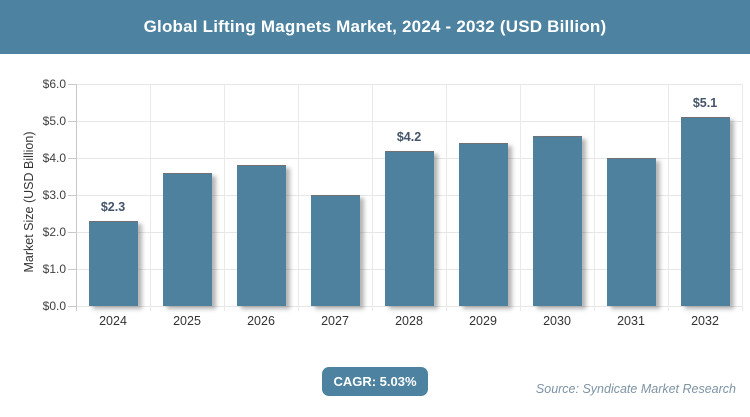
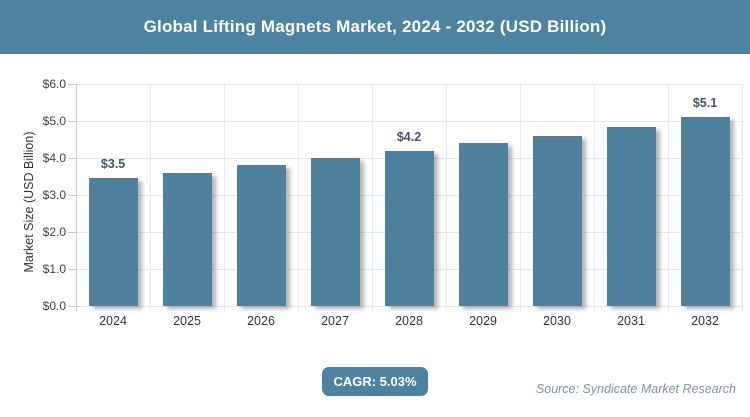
2024: $2.3 -> $3.5
2027: $3.0 -> $4.0
2031: $4.0 -> $4.8
